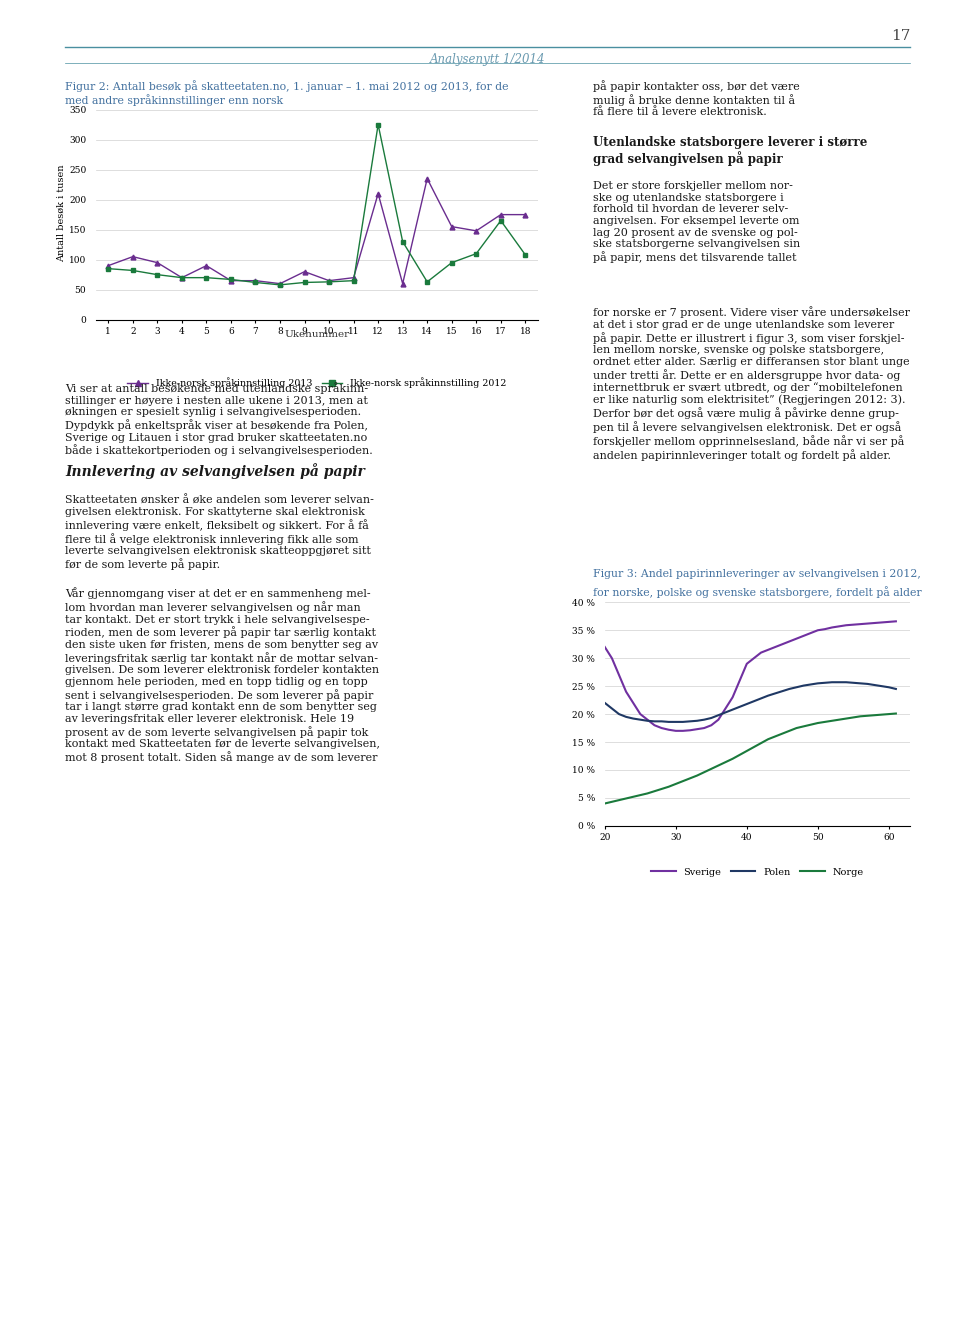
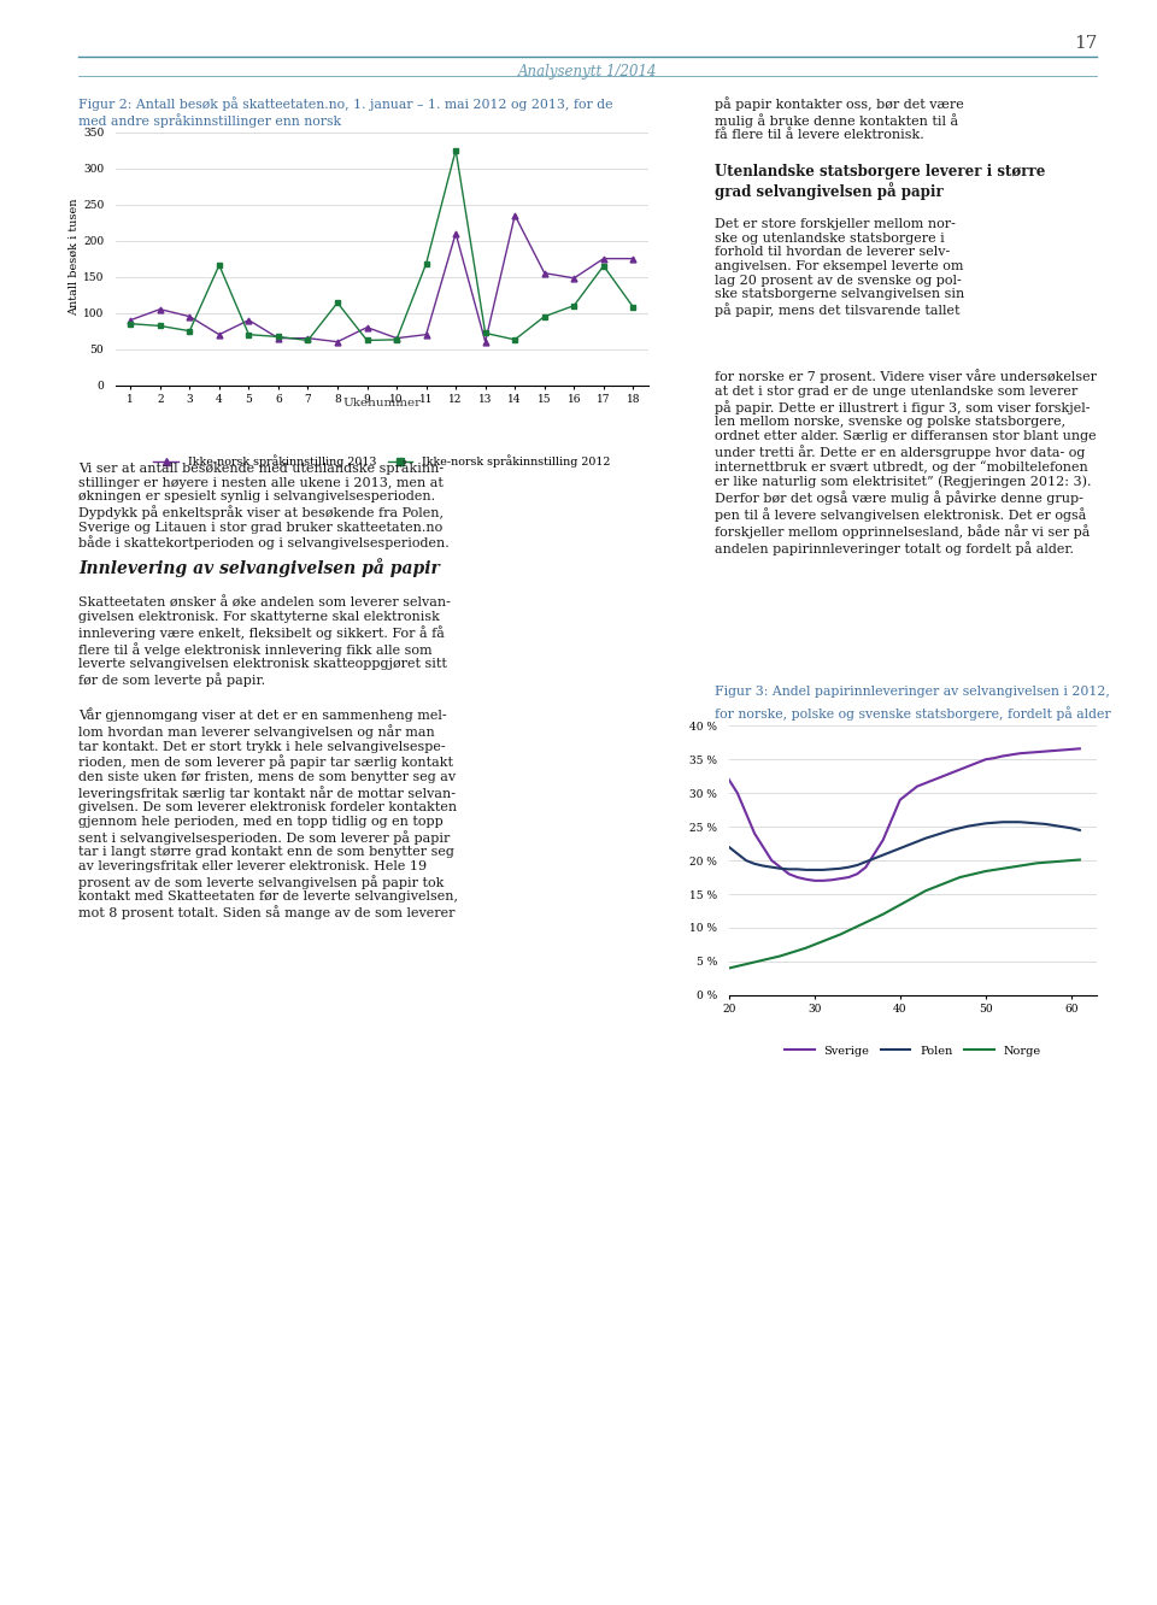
Ikke-norsk språkinnstilling 2012/4: 70 -> 166
Ikke-norsk språkinnstilling 2012/8: 58 -> 114
Ikke-norsk språkinnstilling 2012/11: 65 -> 168
Ikke-norsk språkinnstilling 2012/13: 130 -> 72
